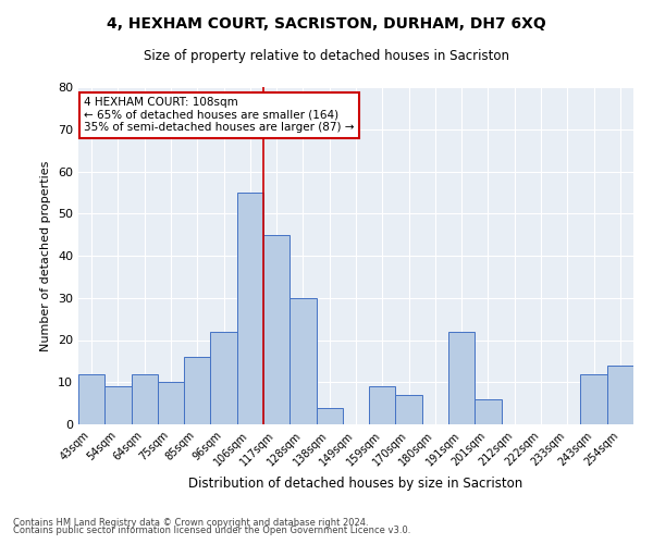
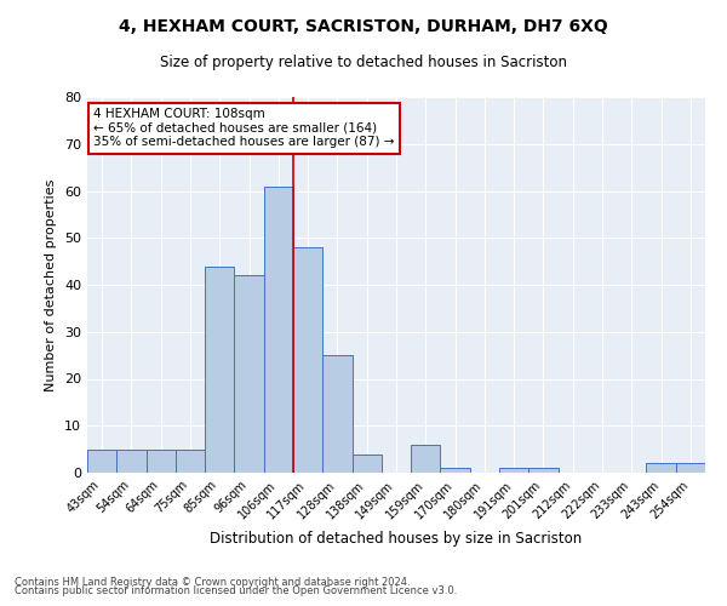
43sqm: 12 -> 5
54sqm: 9 -> 5
64sqm: 12 -> 5
75sqm: 10 -> 5
85sqm: 16 -> 44
96sqm: 22 -> 42
106sqm: 55 -> 61
117sqm: 45 -> 48
128sqm: 30 -> 25
159sqm: 9 -> 6
170sqm: 7 -> 1
191sqm: 22 -> 1
201sqm: 6 -> 1
243sqm: 12 -> 2
254sqm: 14 -> 2
